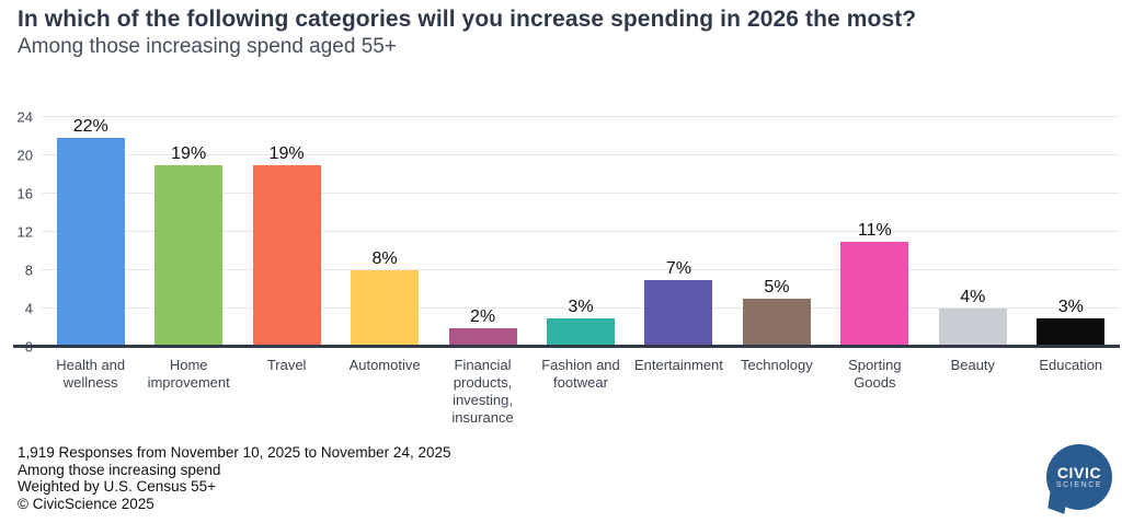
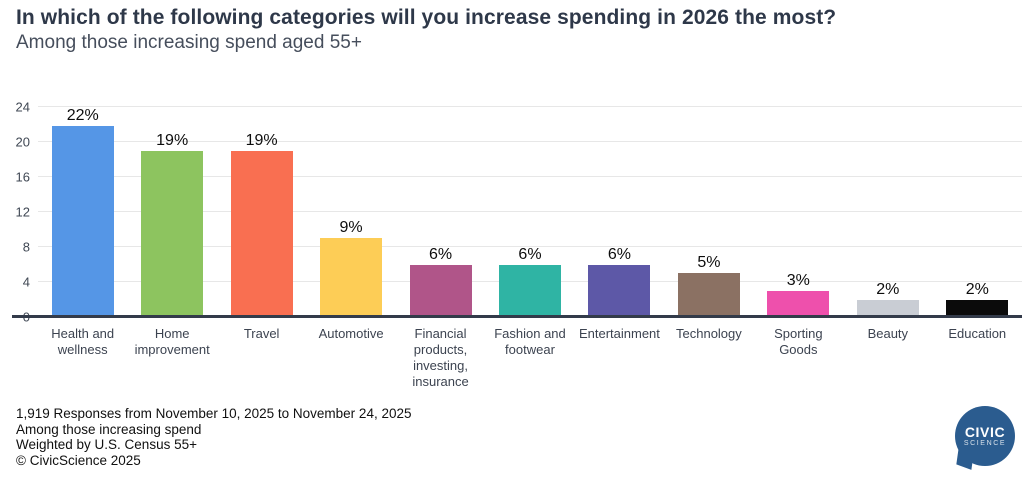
Automotive: 8% -> 9%
Financial products, investing, insurance: 2% -> 6%
Fashion and footwear: 3% -> 6%
Entertainment: 7% -> 6%
Sporting Goods: 11% -> 3%
Beauty: 4% -> 2%
Education: 3% -> 2%
